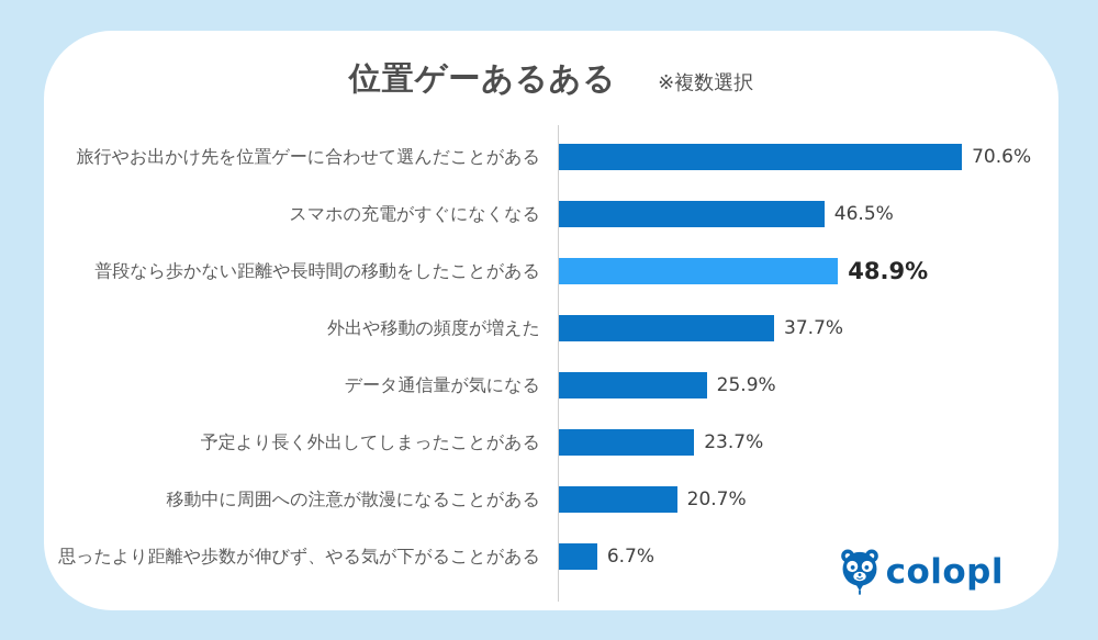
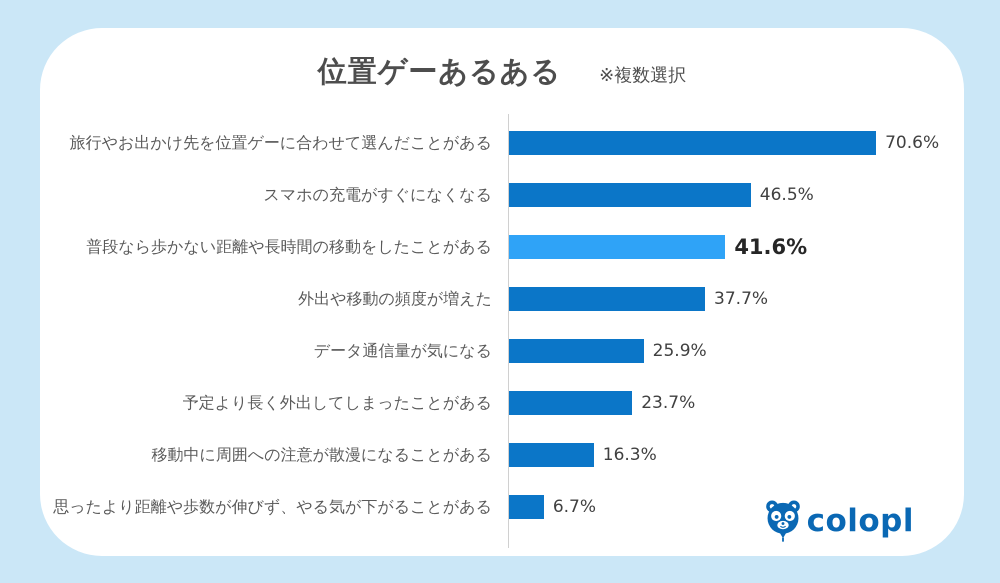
普段なら歩かない距離や長時間の移動をしたことがある: 48.9% -> 41.6%
移動中に周囲への注意が散漫になることがある: 20.7% -> 16.3%
